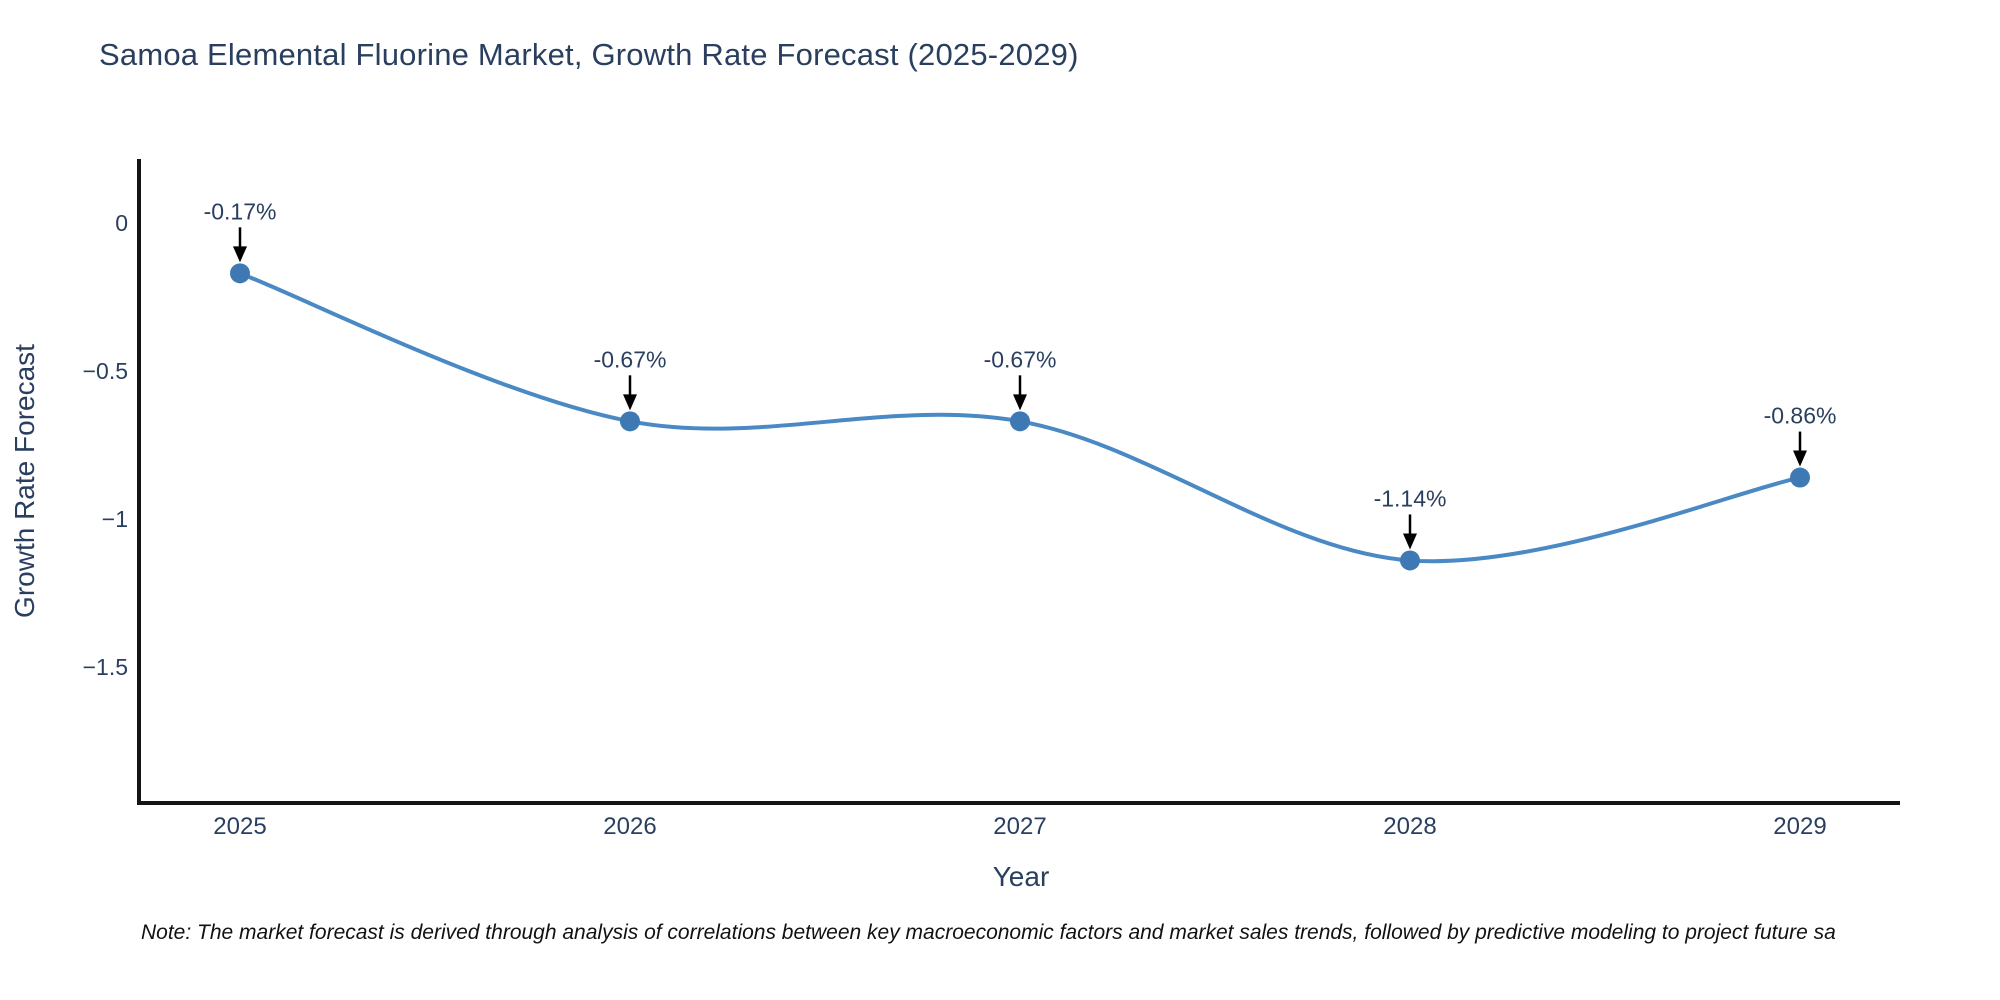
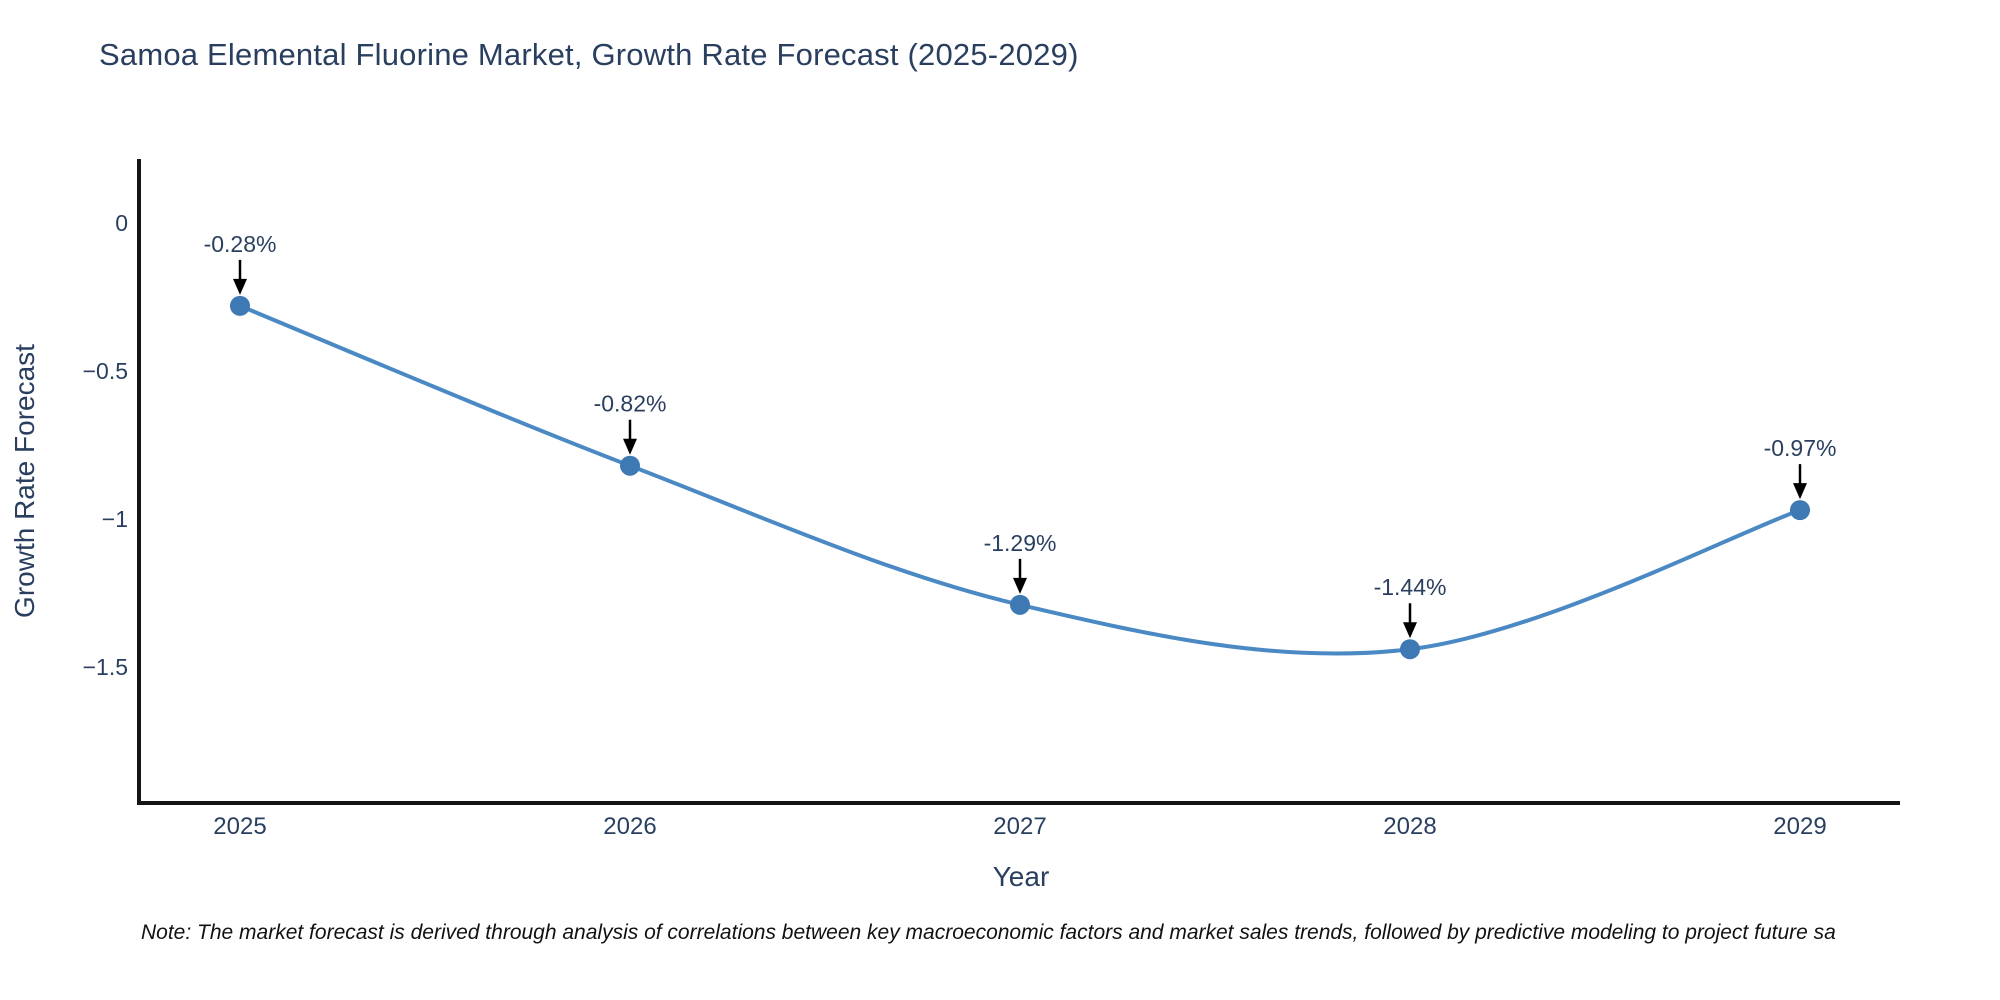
2025: -0.17% -> -0.28%
2026: -0.67% -> -0.82%
2027: -0.67% -> -1.29%
2028: -1.14% -> -1.44%
2029: -0.86% -> -0.97%
